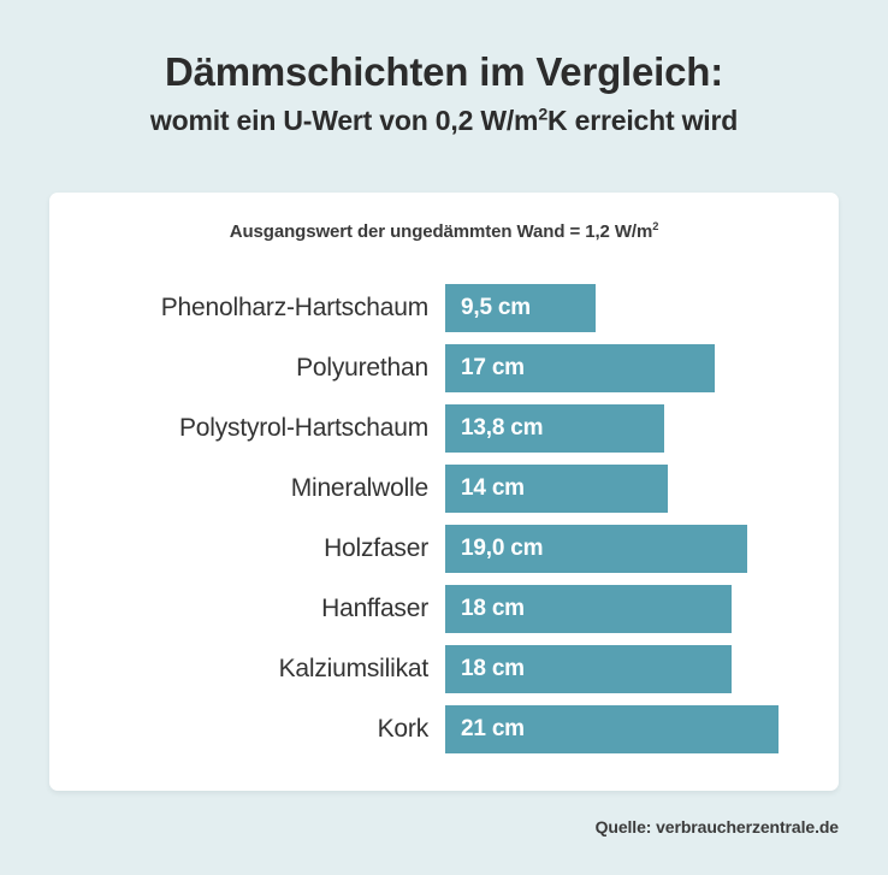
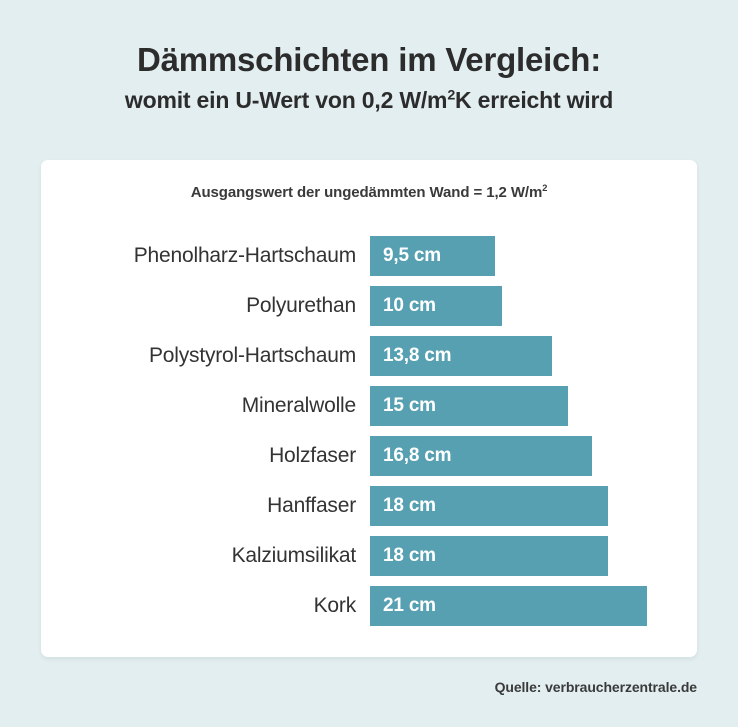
Polyurethan: 17 -> 10
Mineralwolle: 14 -> 15
Holzfaser: 19,0 -> 16,8
